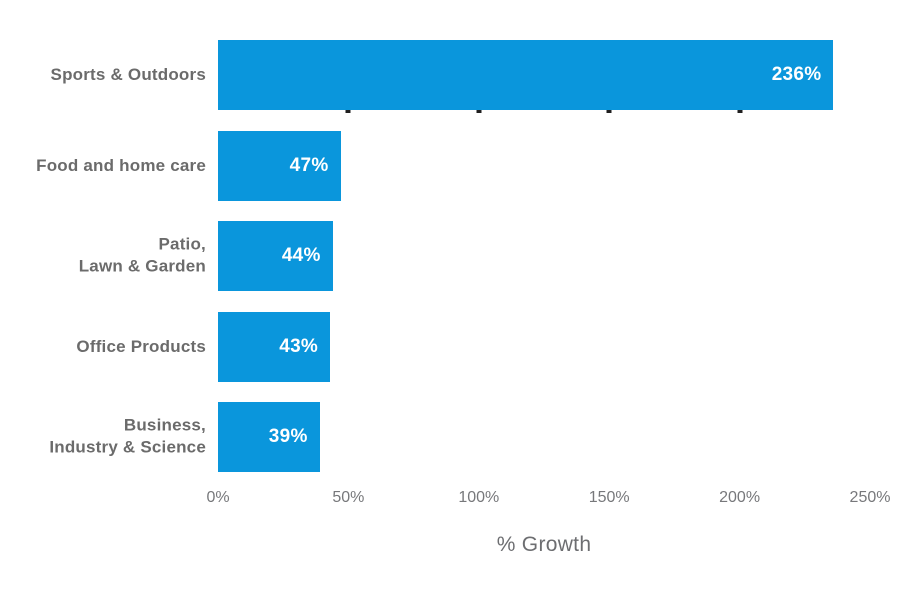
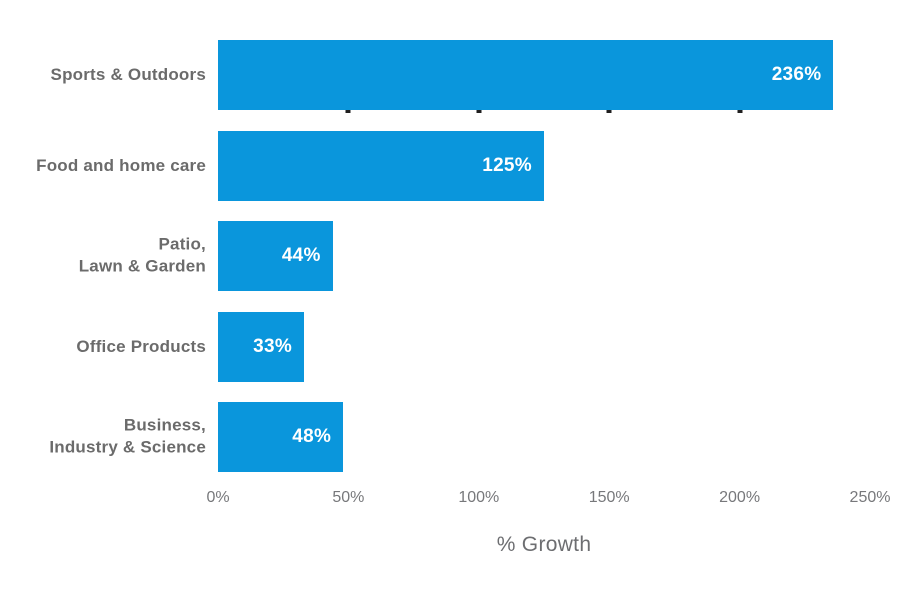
Food and home care: 47% -> 125%
Office Products: 43% -> 33%
Business, Industry & Science: 39% -> 48%
